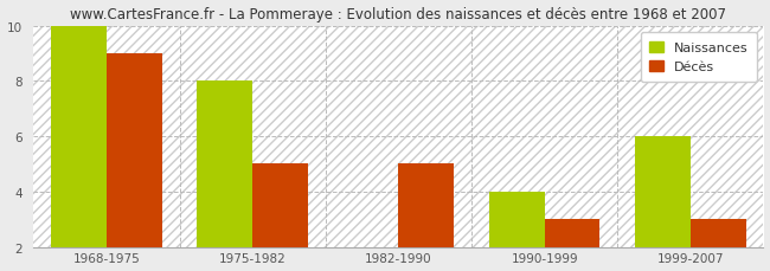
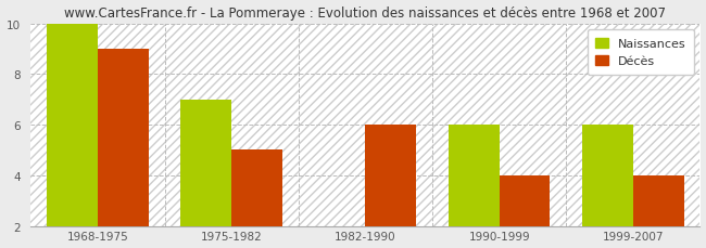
Naissances/1975-1982: 8 -> 7
Décès/1982-1990: 5 -> 6
Naissances/1990-1999: 4 -> 6
Décès/1990-1999: 3 -> 4
Décès/1999-2007: 3 -> 4
